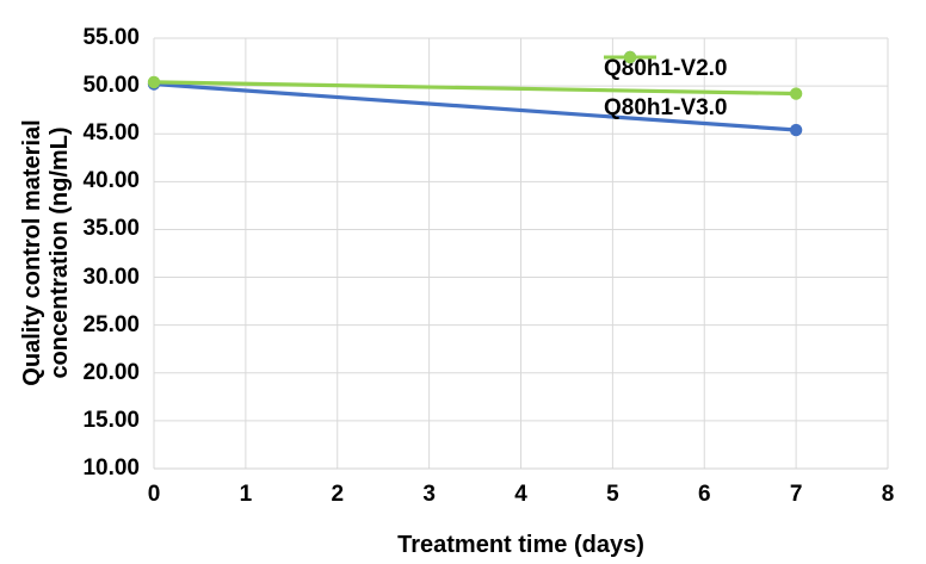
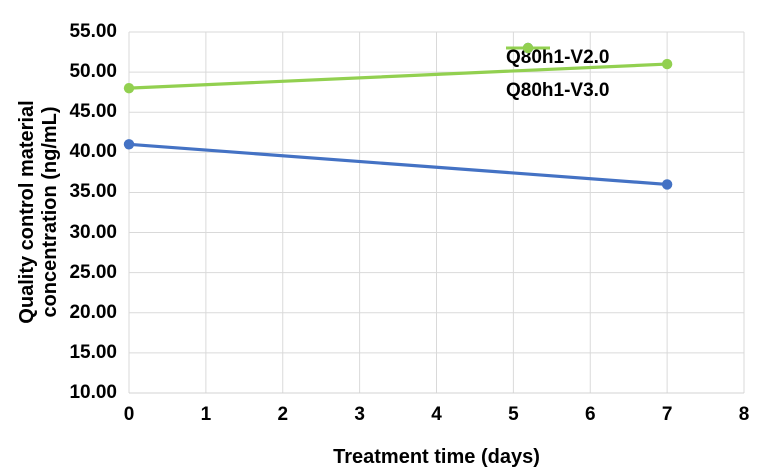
Q80h1-V2.0/0: 50 -> 41
Q80h1-V3.0/0: 50 -> 48
Q80h1-V2.0/7: 45 -> 36
Q80h1-V3.0/7: 49 -> 51
